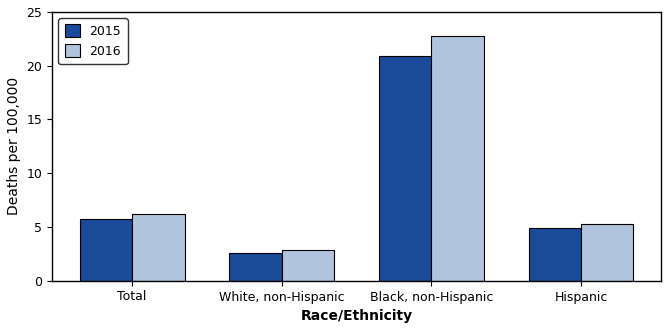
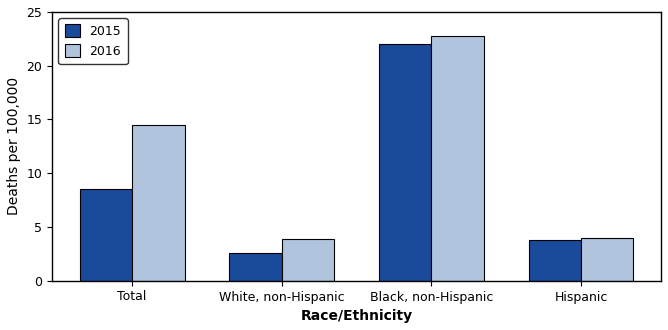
2015/Total: 5.7 -> 8.5
2016/Total: 6.2 -> 14.5
2016/White, non-Hispanic: 2.9 -> 3.9
2015/Black, non-Hispanic: 20.9 -> 22.0
2015/Hispanic: 4.9 -> 3.8
2016/Hispanic: 5.3 -> 4.0
